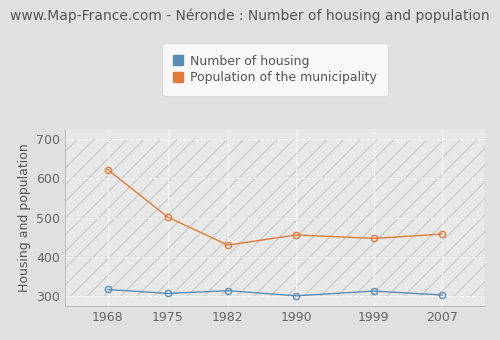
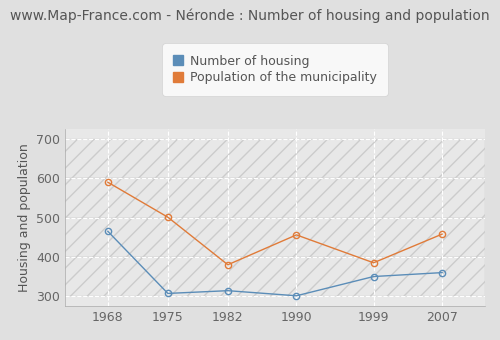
Number of housing/1968: 317 -> 465
Population of the municipality/1968: 622 -> 590
Population of the municipality/1982: 430 -> 380
Number of housing/1999: 313 -> 350
Population of the municipality/1999: 447 -> 385
Number of housing/2007: 303 -> 360
